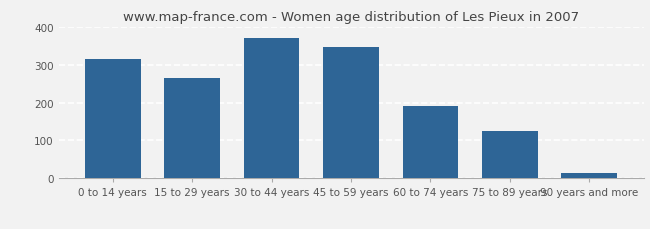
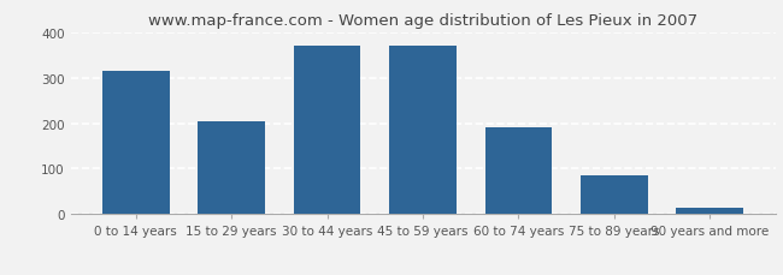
15 to 29 years: 265 -> 205
45 to 59 years: 345 -> 370
75 to 89 years: 125 -> 85
